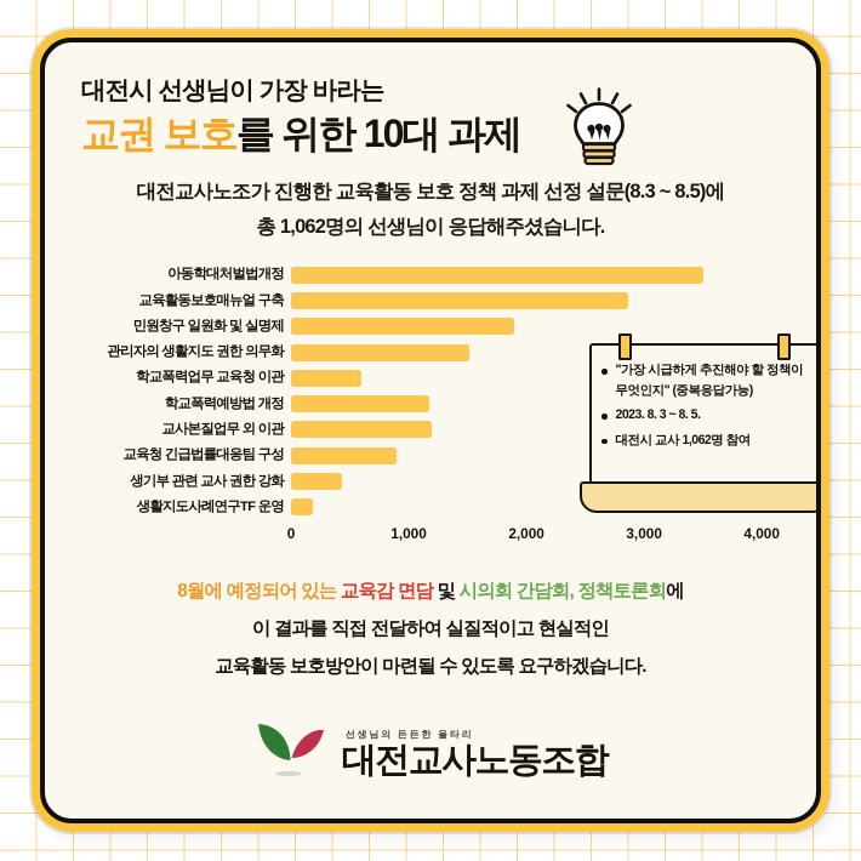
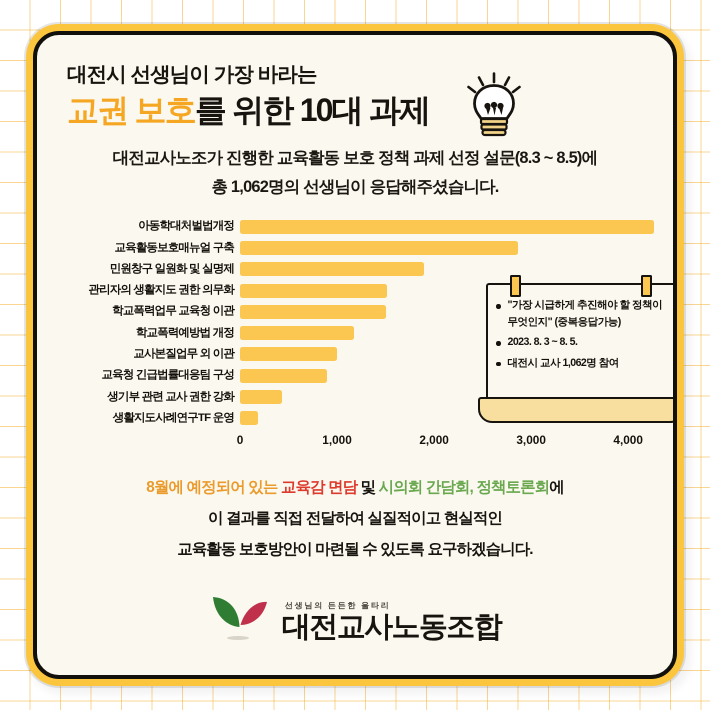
아동학대처벌법개정: 3500 -> 4300
학교폭력업무 교육청 이관: 600 -> 1500
교사본질업무 외 이관: 1200 -> 1000
